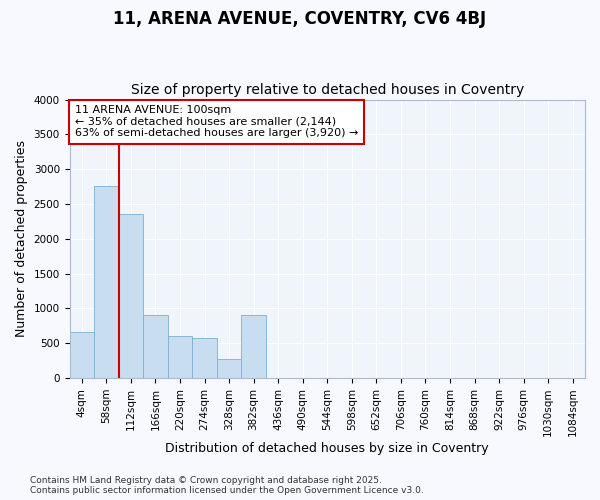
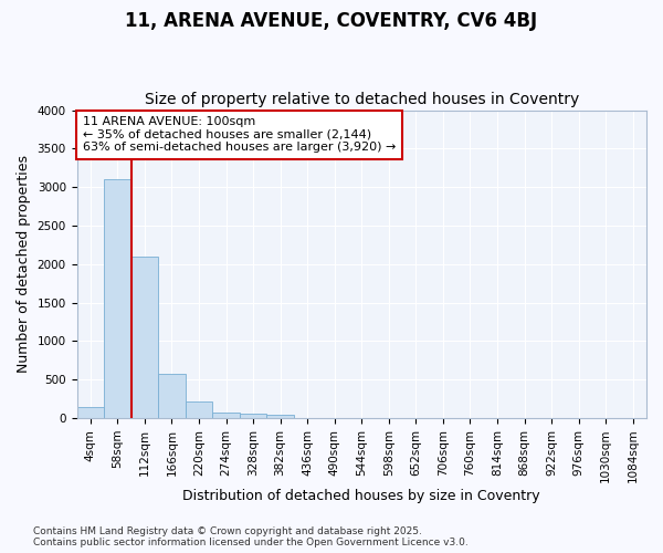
4sqm: 660 -> 150
58sqm: 2760 -> 3100
112sqm: 2360 -> 2100
166sqm: 900 -> 580
220sqm: 600 -> 210
274sqm: 580 -> 80
328sqm: 280 -> 60
382sqm: 900 -> 40
